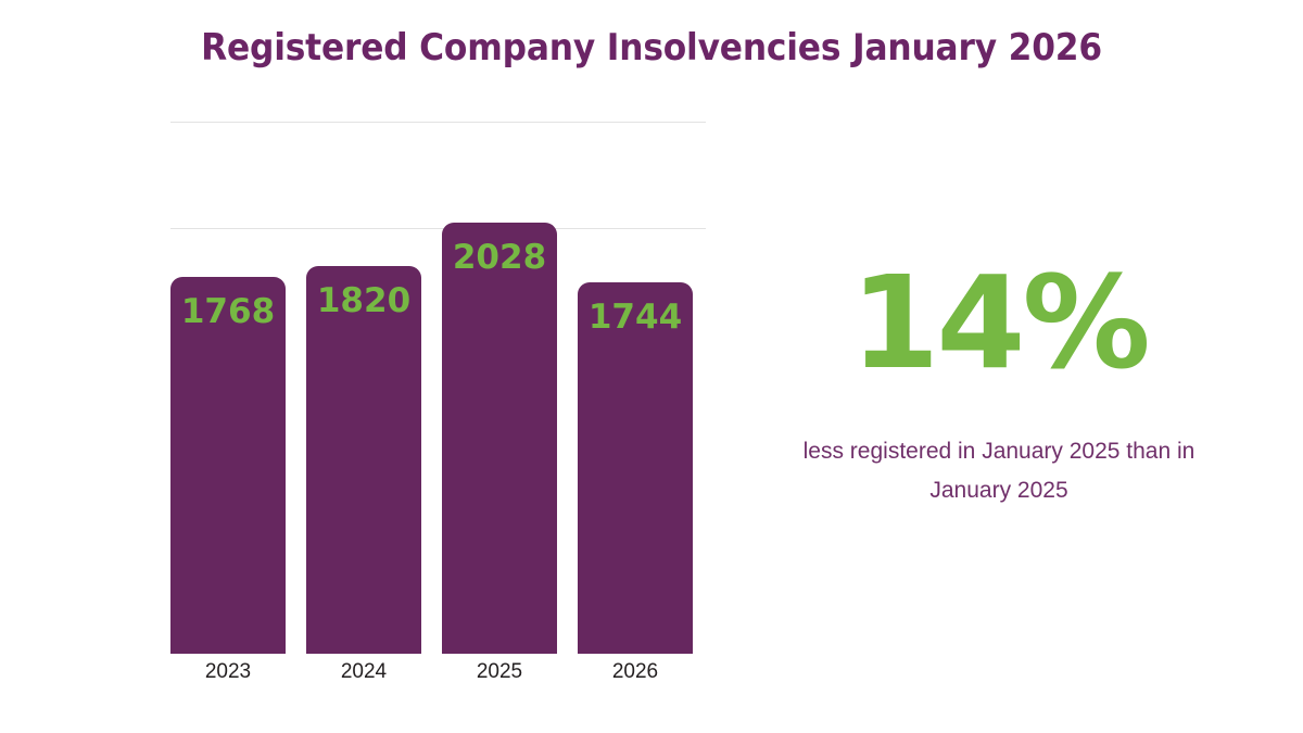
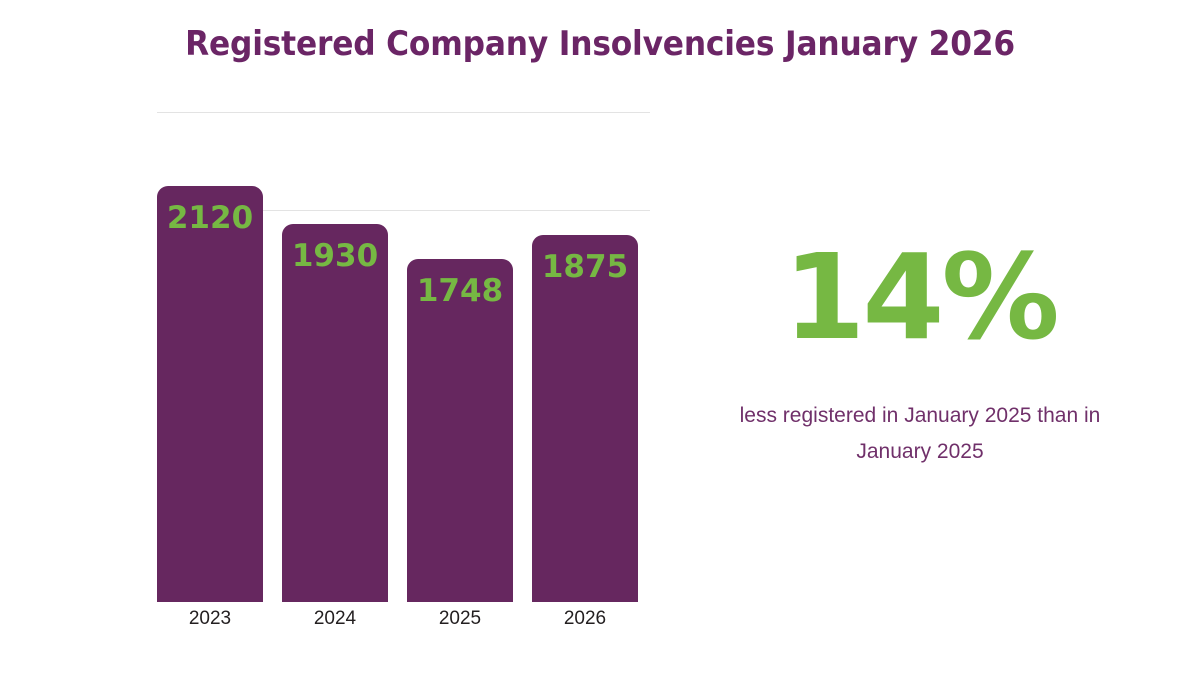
2023: 1768 -> 2120
2024: 1820 -> 1930
2025: 2028 -> 1748
2026: 1744 -> 1875
